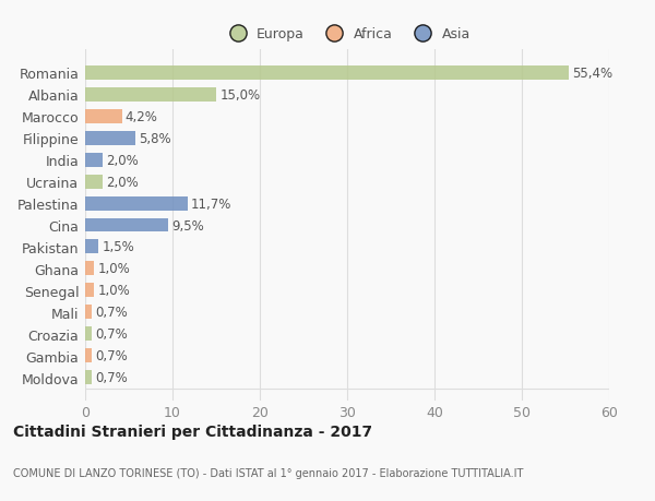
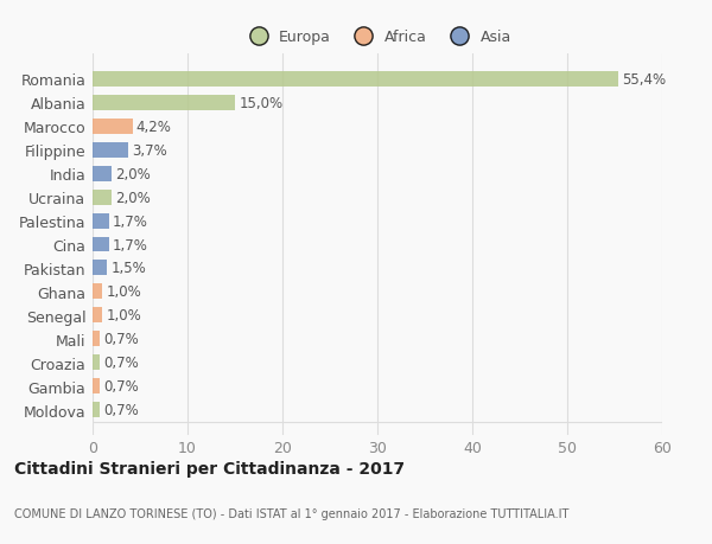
Filippine: 5,8% -> 3,7%
Palestina: 11,7% -> 1,7%
Cina: 9,5% -> 1,7%
